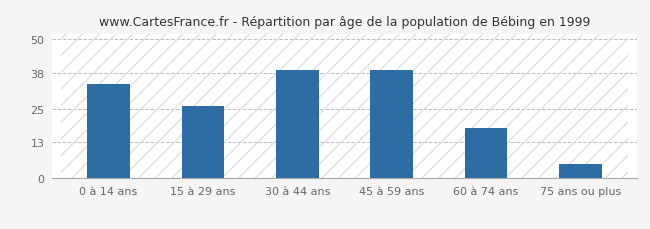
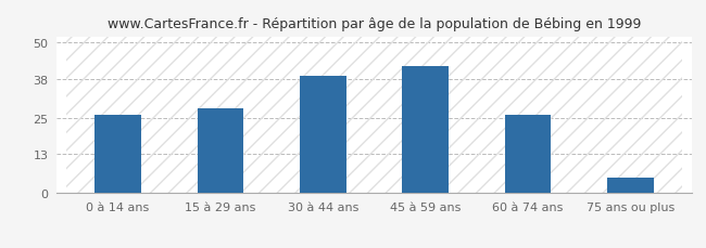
0 à 14 ans: 34 -> 26
15 à 29 ans: 26 -> 28
45 à 59 ans: 39 -> 42
60 à 74 ans: 18 -> 26
